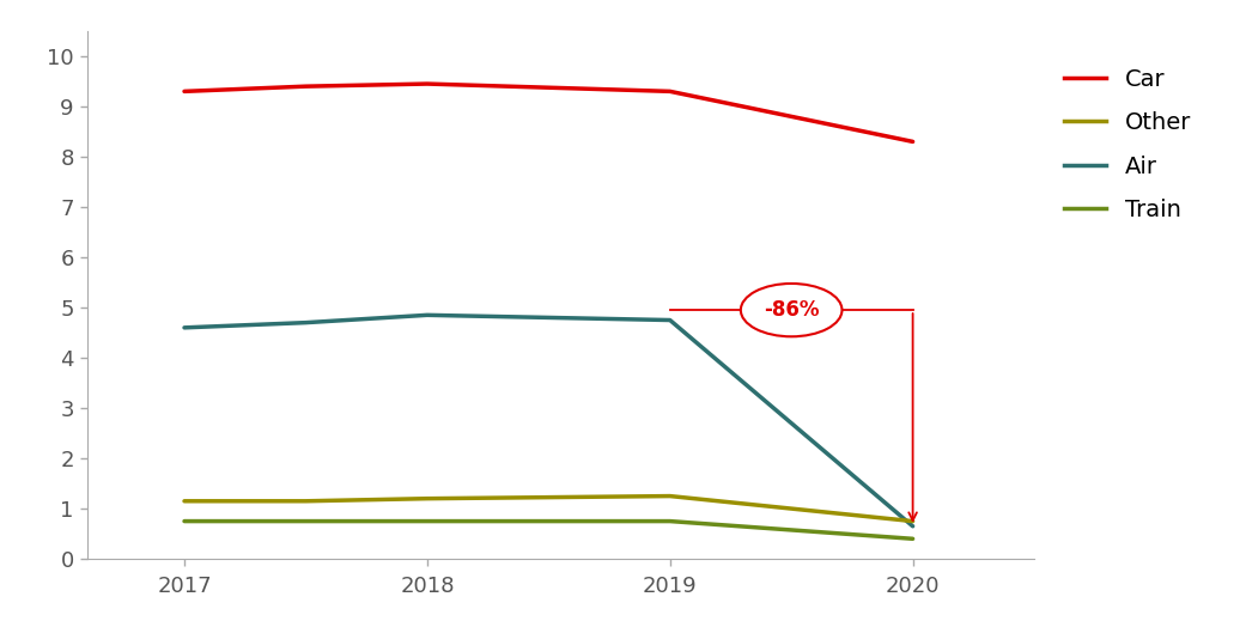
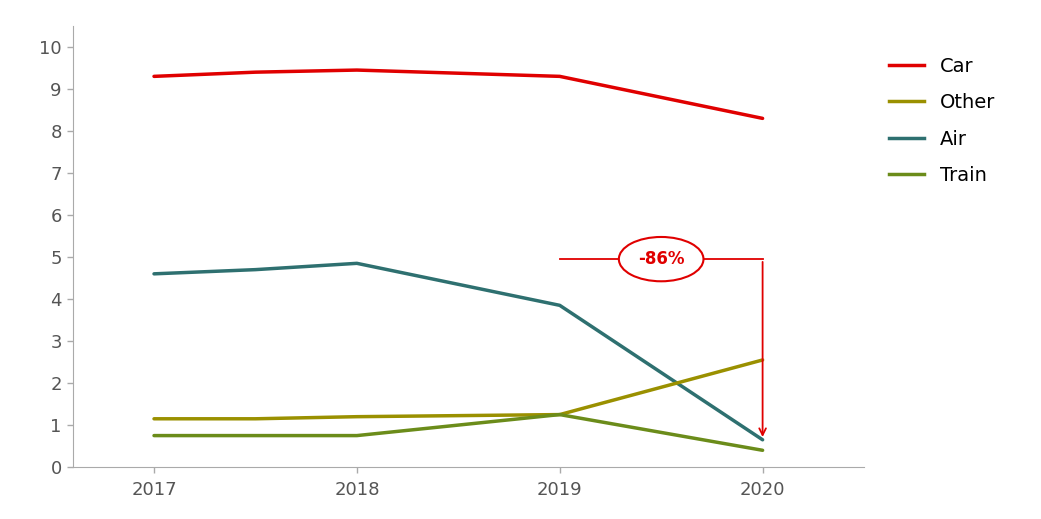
Air/2019: 4.75 -> 3.85
Train/2019: 0.75 -> 1.25
Other/2020: 0.75 -> 2.55
